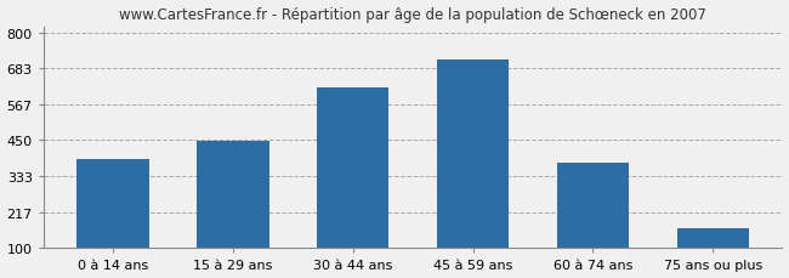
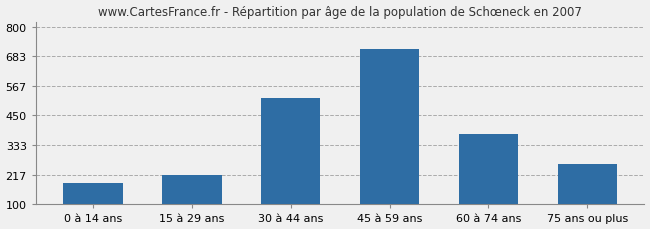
0 à 14 ans: 390 -> 185
15 à 29 ans: 449 -> 215
30 à 44 ans: 622 -> 520
75 ans ou plus: 163 -> 260
